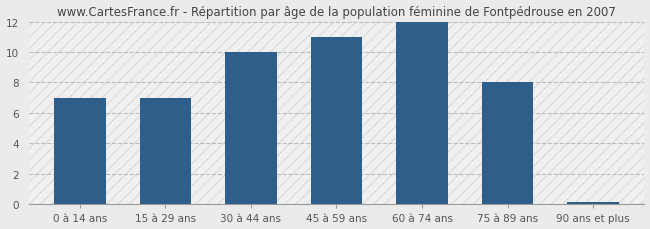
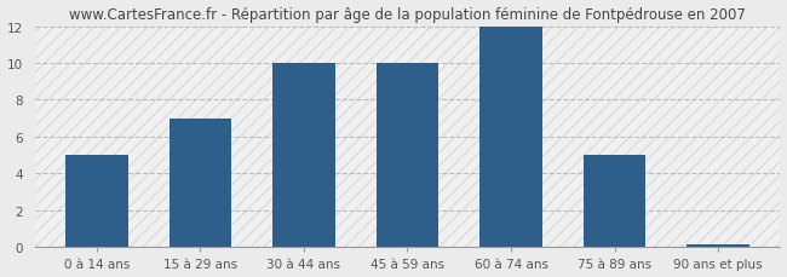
0 à 14 ans: 7.0 -> 5.0
45 à 59 ans: 11.0 -> 10.0
75 à 89 ans: 8.0 -> 5.0
